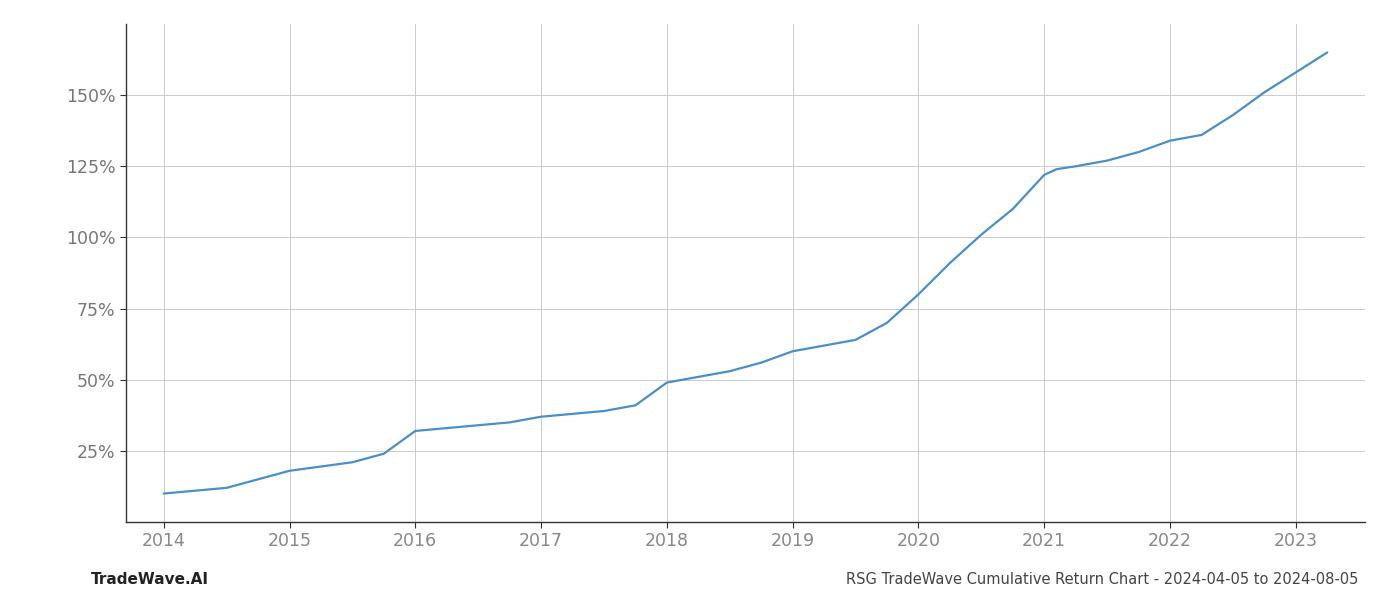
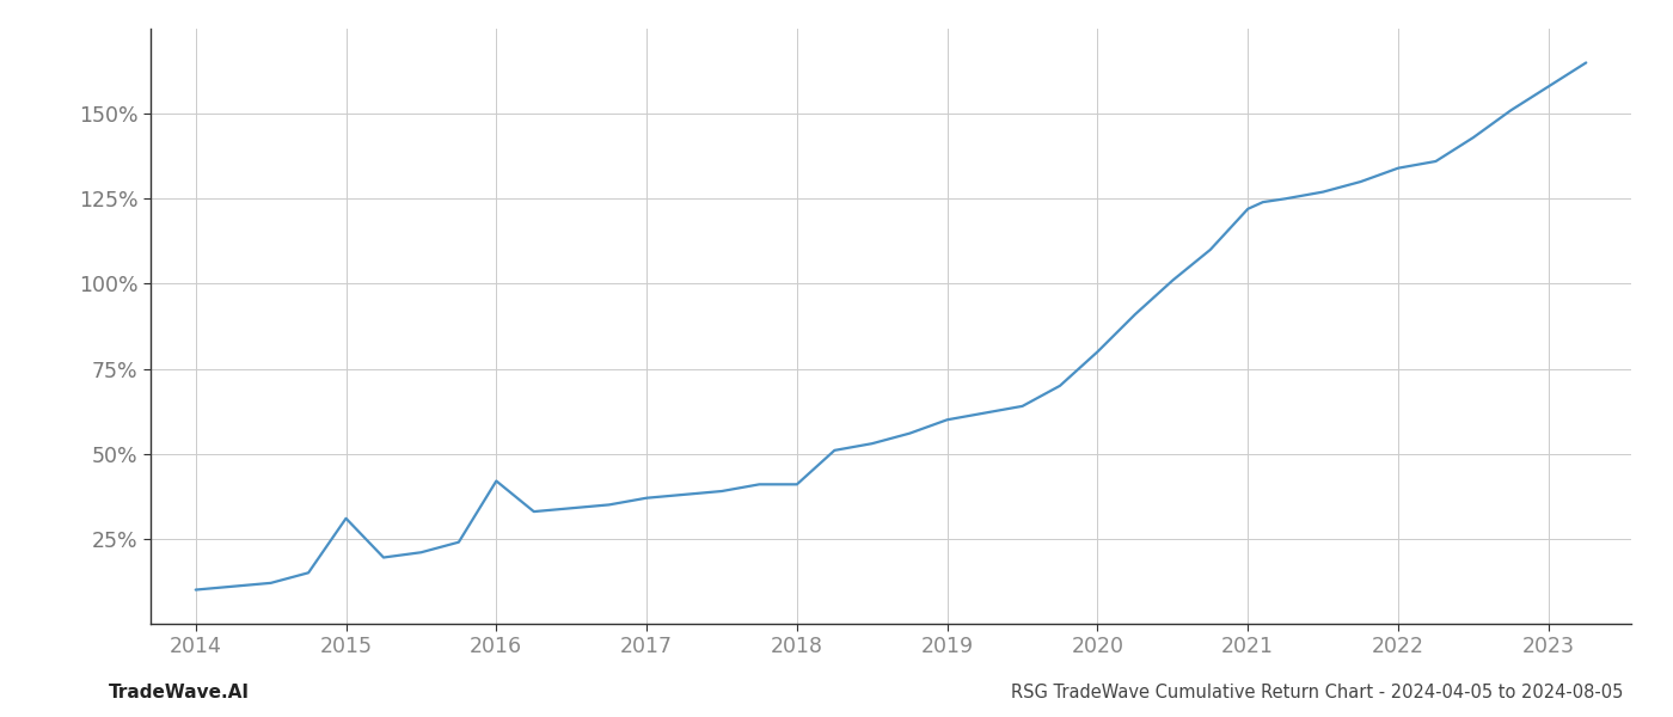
2015: 18.0% -> 31.0%
2016: 32.0% -> 42.0%
2018: 49.0% -> 41.0%
